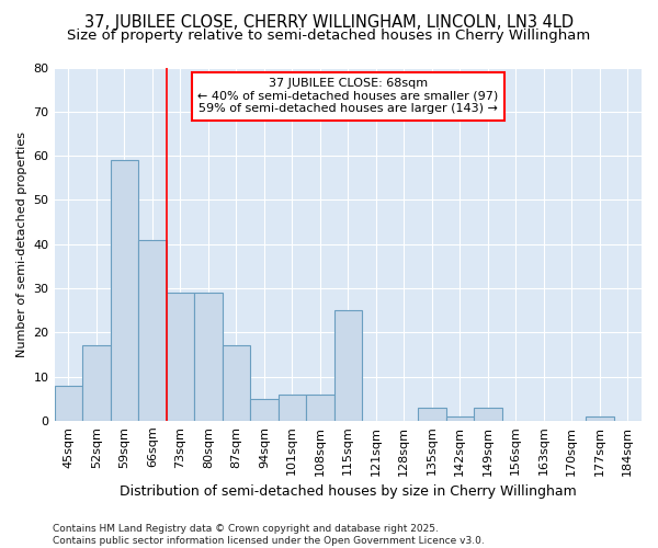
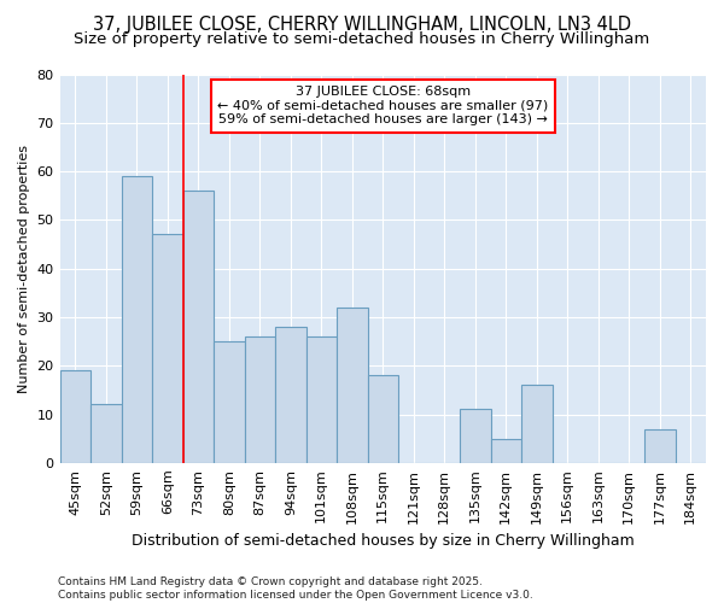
45sqm: 8 -> 19
52sqm: 17 -> 12
66sqm: 41 -> 47
73sqm: 29 -> 56
80sqm: 29 -> 25
87sqm: 17 -> 26
94sqm: 5 -> 28
101sqm: 6 -> 26
108sqm: 6 -> 32
115sqm: 25 -> 18
135sqm: 3 -> 11
142sqm: 1 -> 5
149sqm: 3 -> 16
177sqm: 1 -> 7
